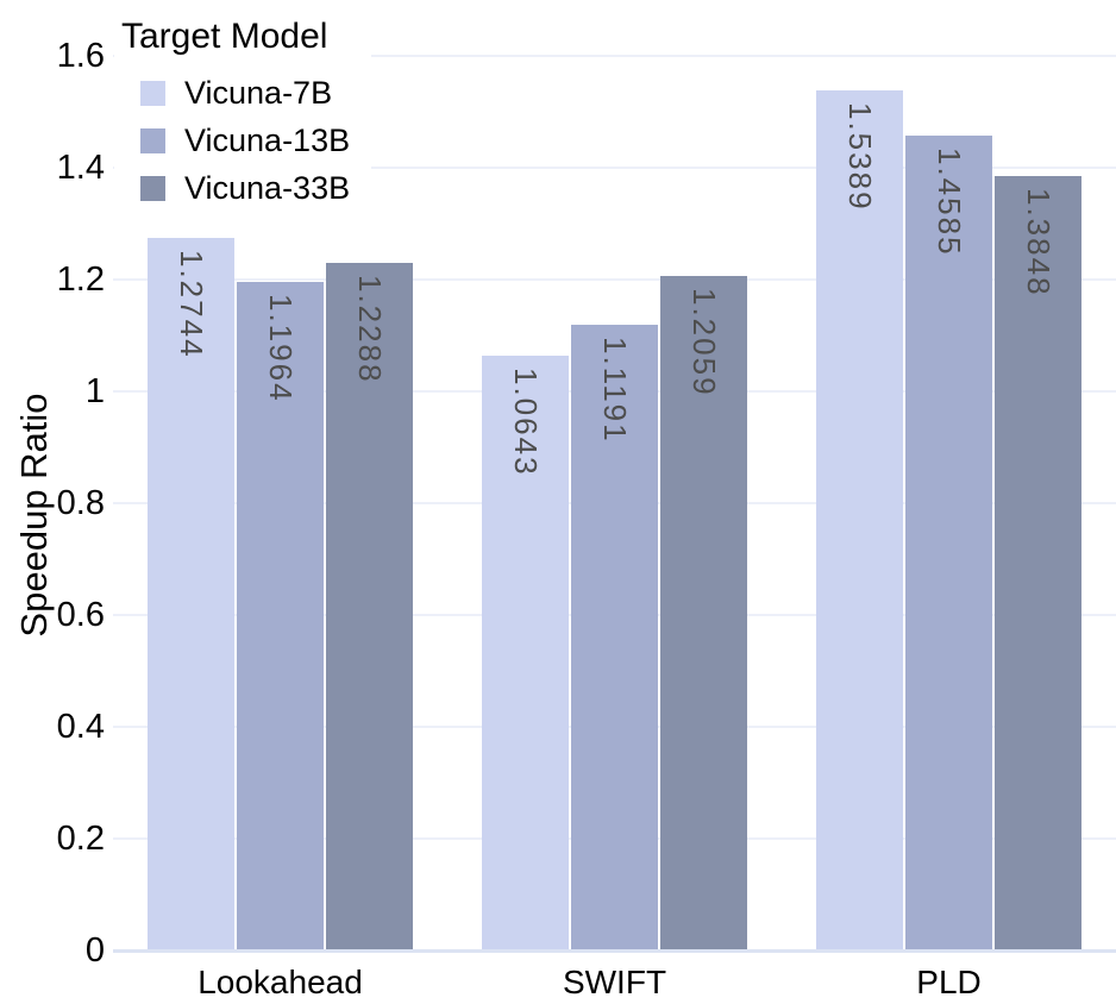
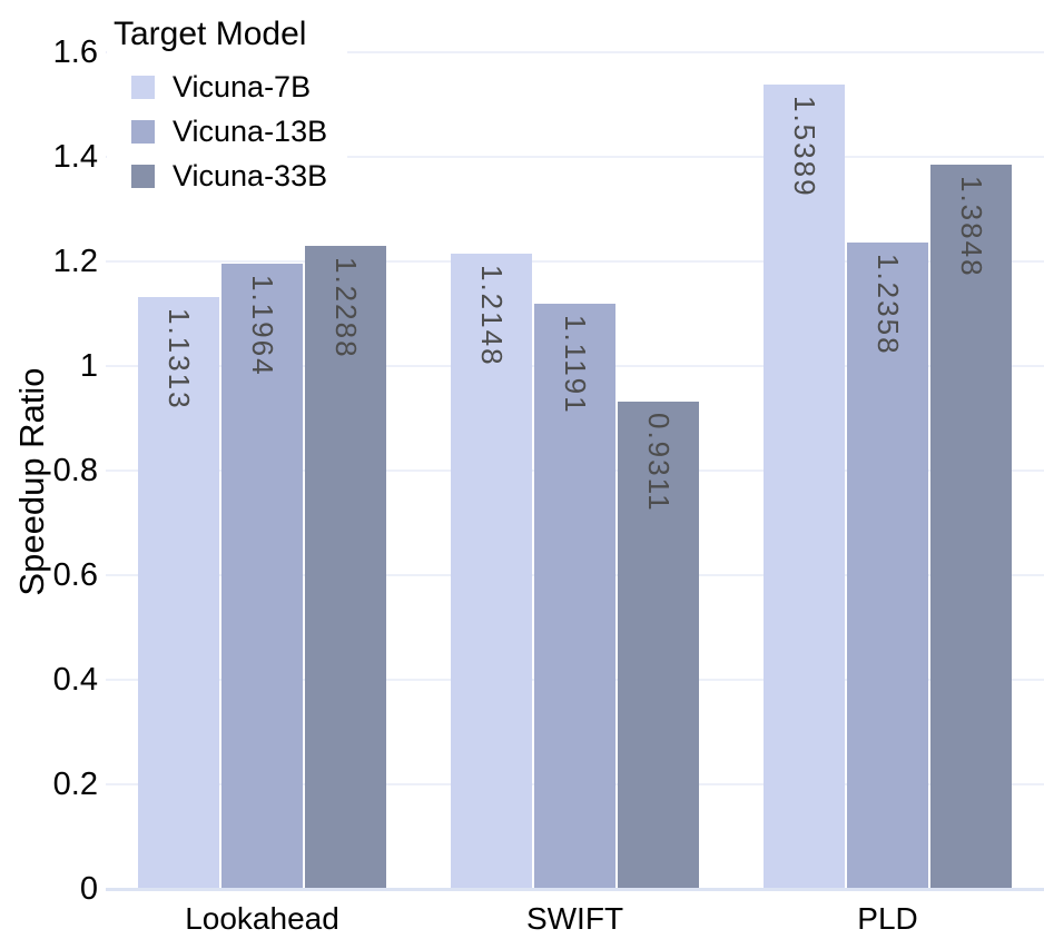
Vicuna-7B/Lookahead: 1.2744 -> 1.1313
Vicuna-7B/SWIFT: 1.0643 -> 1.2148
Vicuna-33B/SWIFT: 1.2059 -> 0.9311
Vicuna-13B/PLD: 1.4585 -> 1.2358
